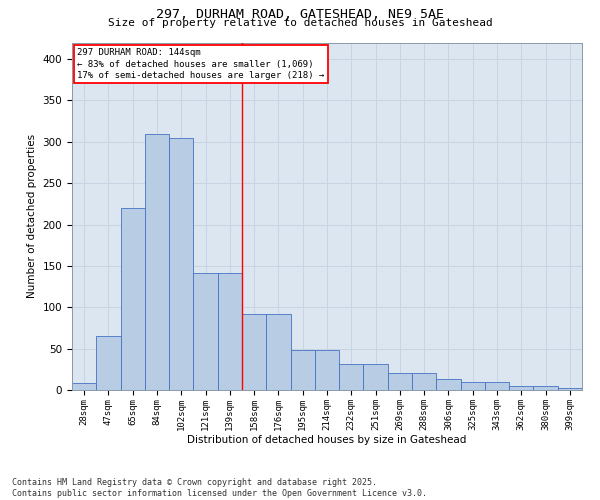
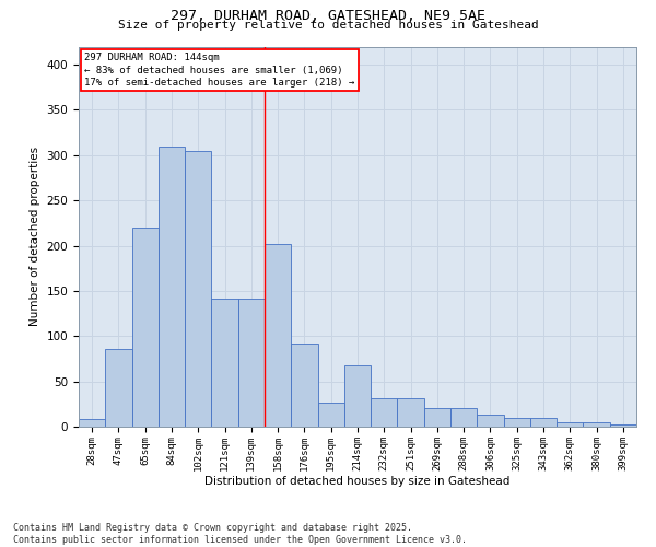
47sqm: 65 -> 86
158sqm: 92 -> 202
195sqm: 48 -> 26
214sqm: 48 -> 68
